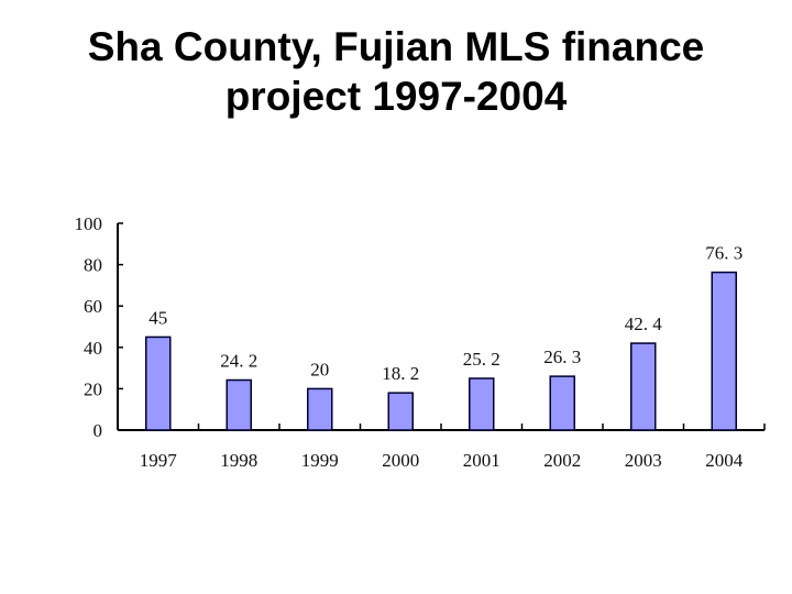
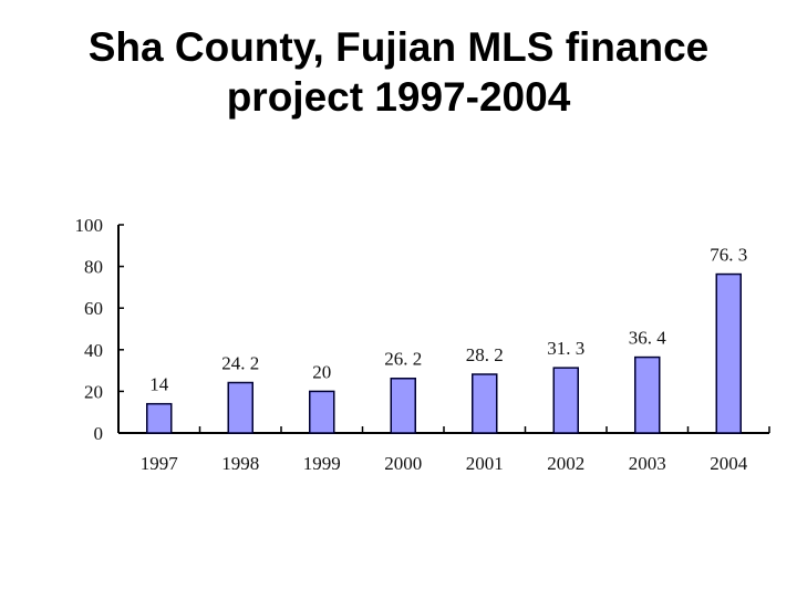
1997: 45 -> 14
2000: 18 -> 26
2001: 25 -> 28
2002: 26 -> 31
2003: 42 -> 36
